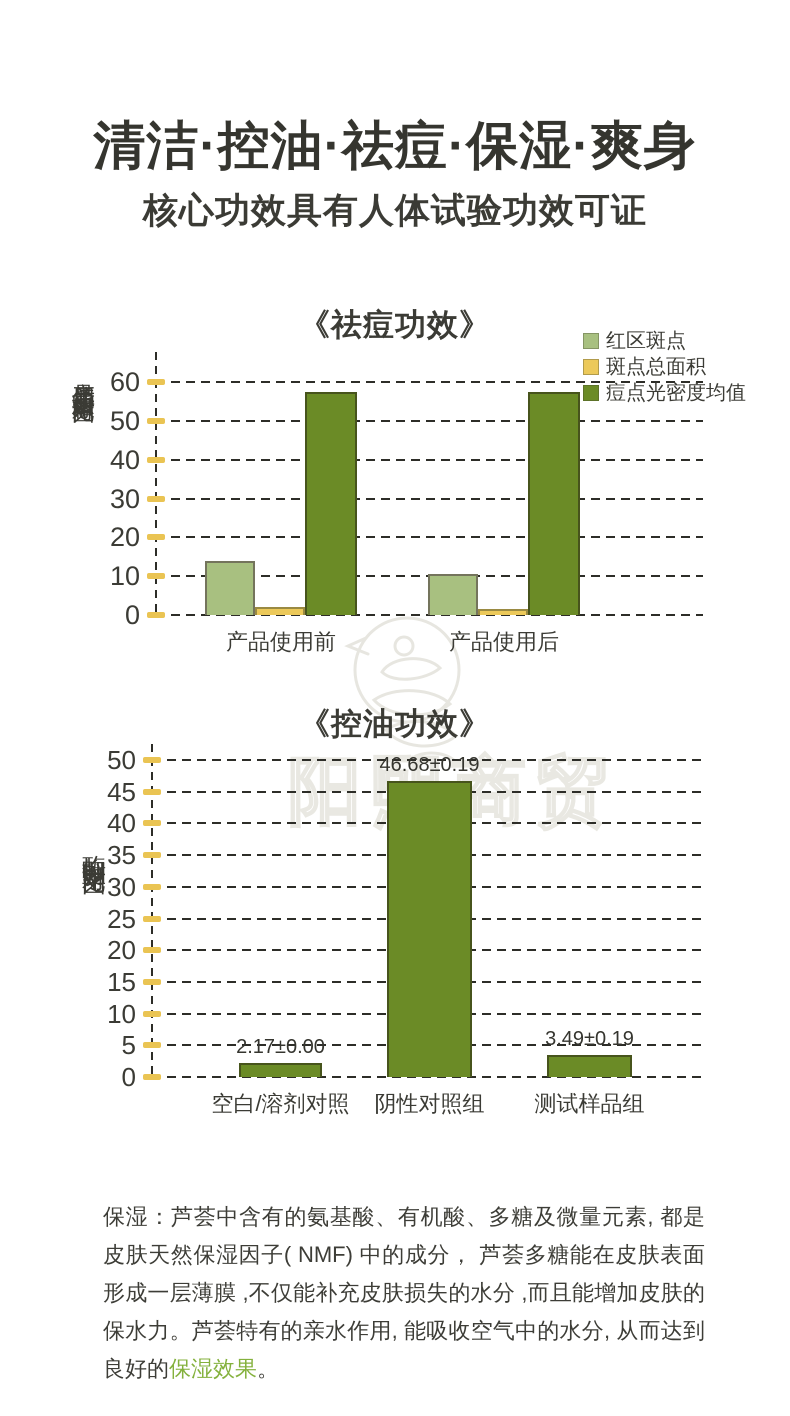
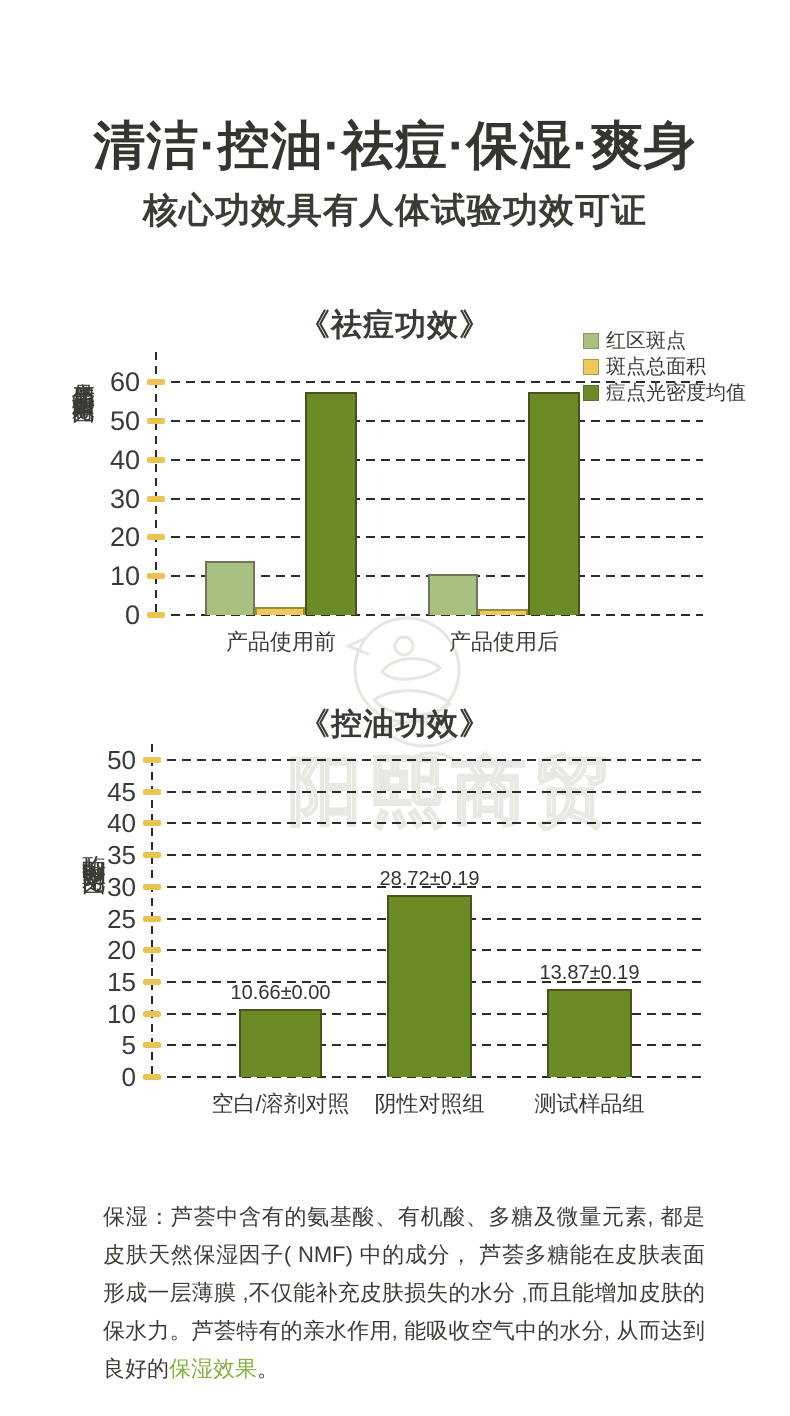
《控油功效》/空白/溶剂对照: 2.17 -> 10.66
《控油功效》/阴性对照组: 46.68 -> 28.72
《控油功效》/测试样品组: 3.49 -> 13.87
